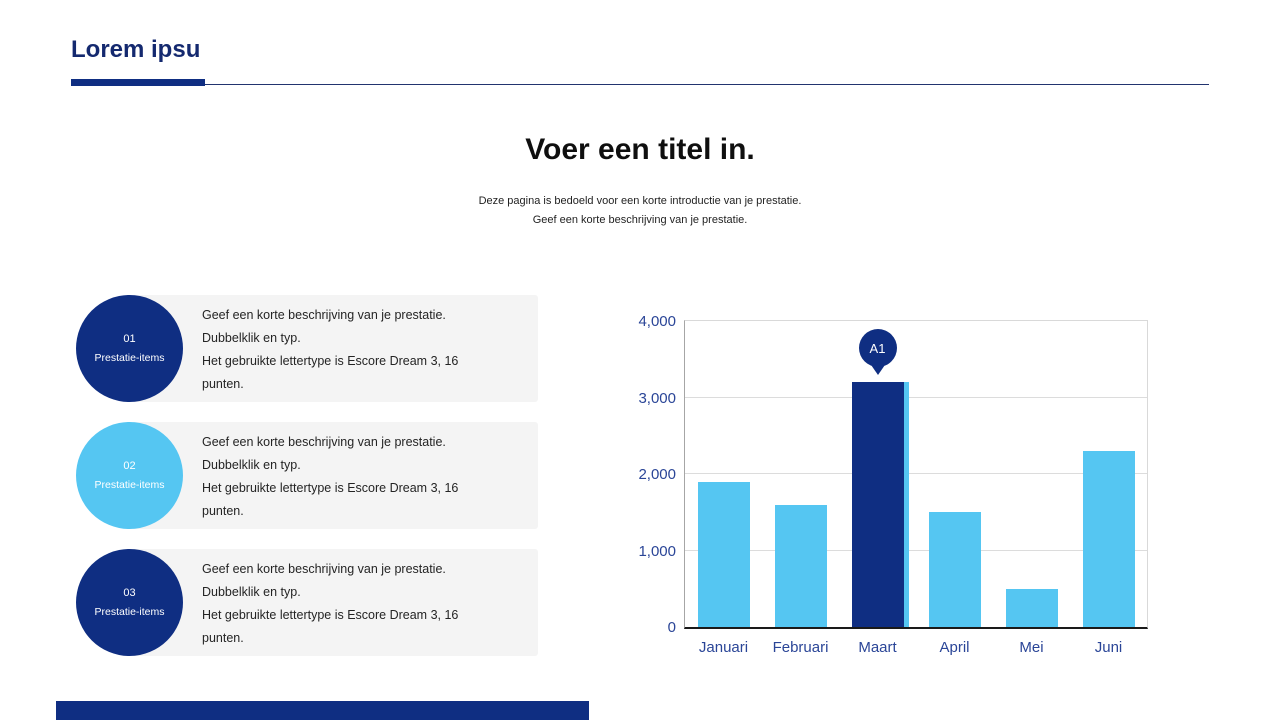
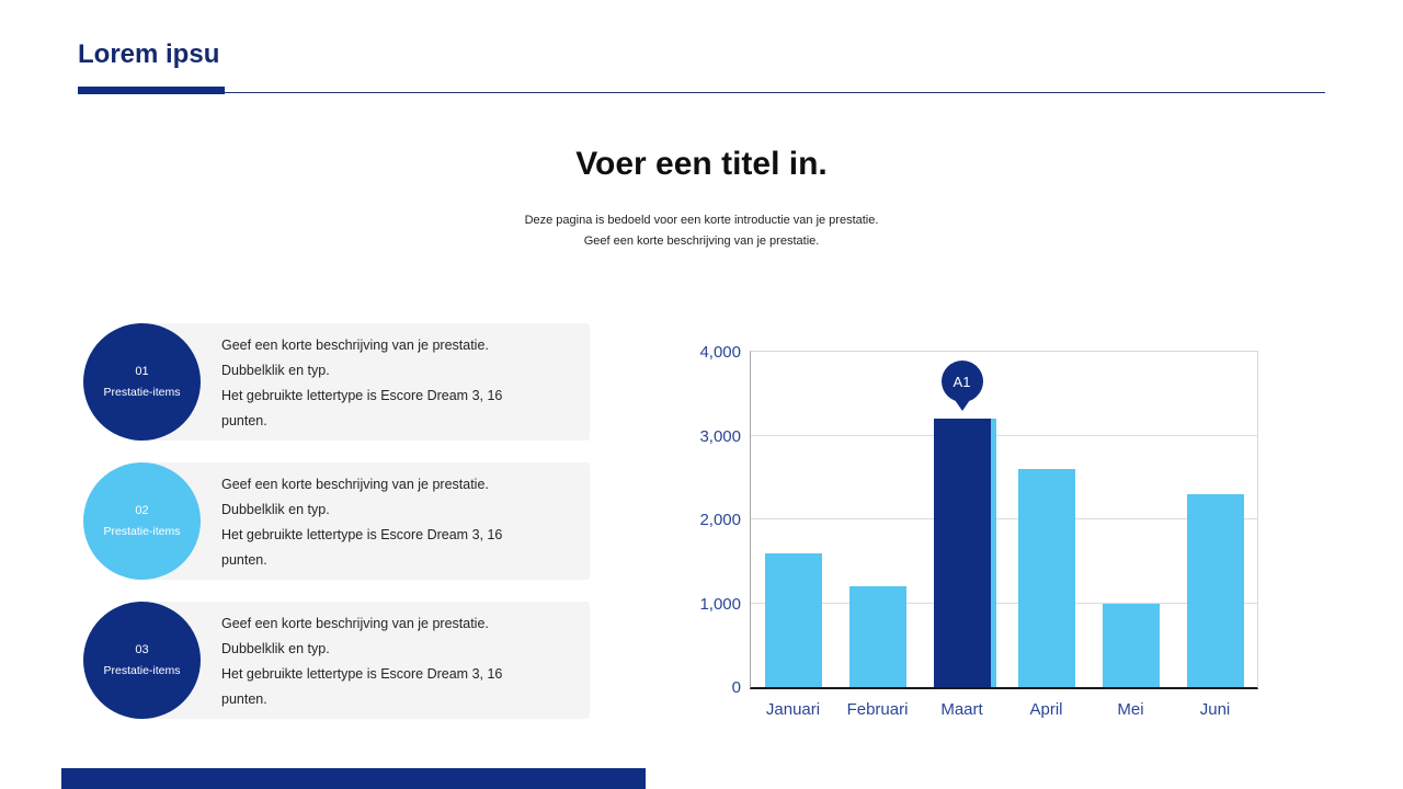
Januari: 1900 -> 1600
Februari: 1600 -> 1200
April: 1500 -> 2600
Mei: 500 -> 1000
